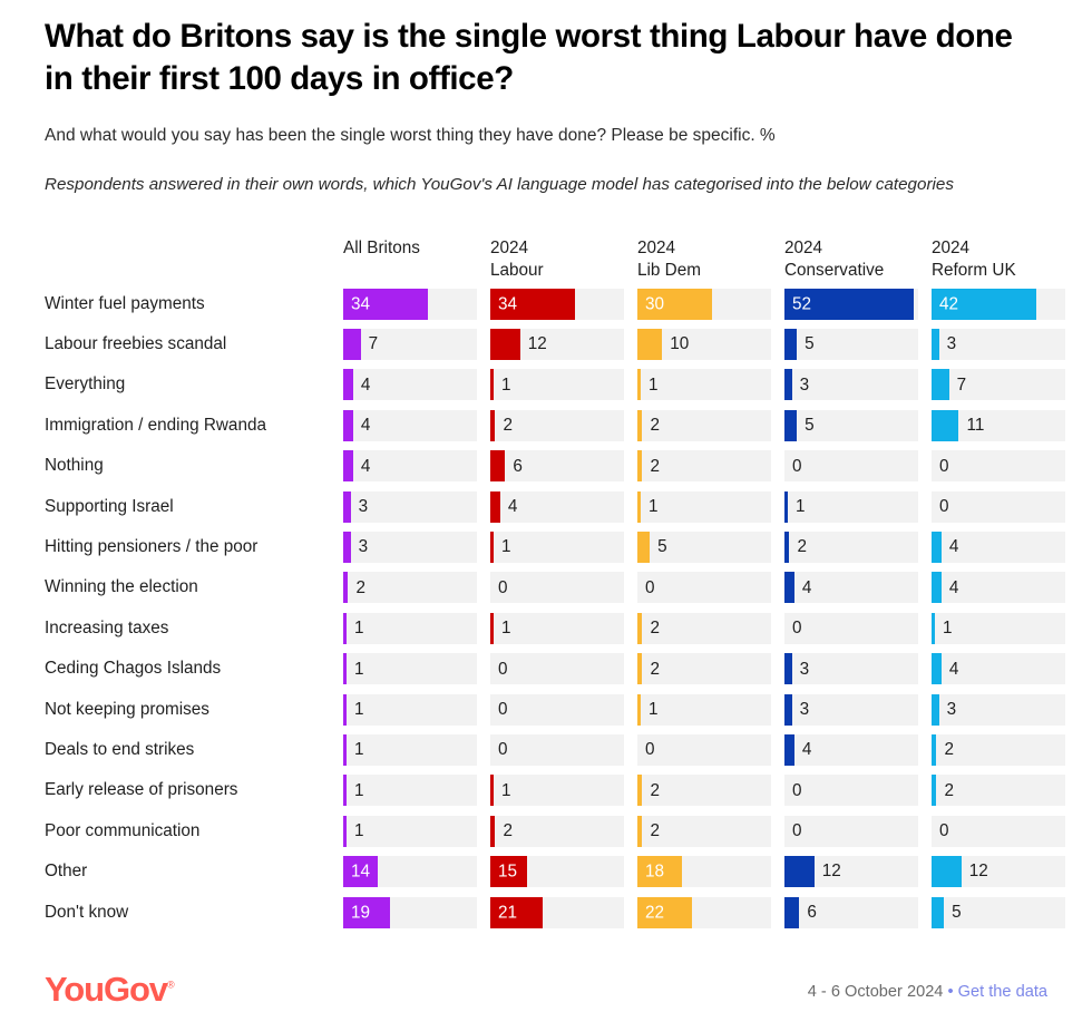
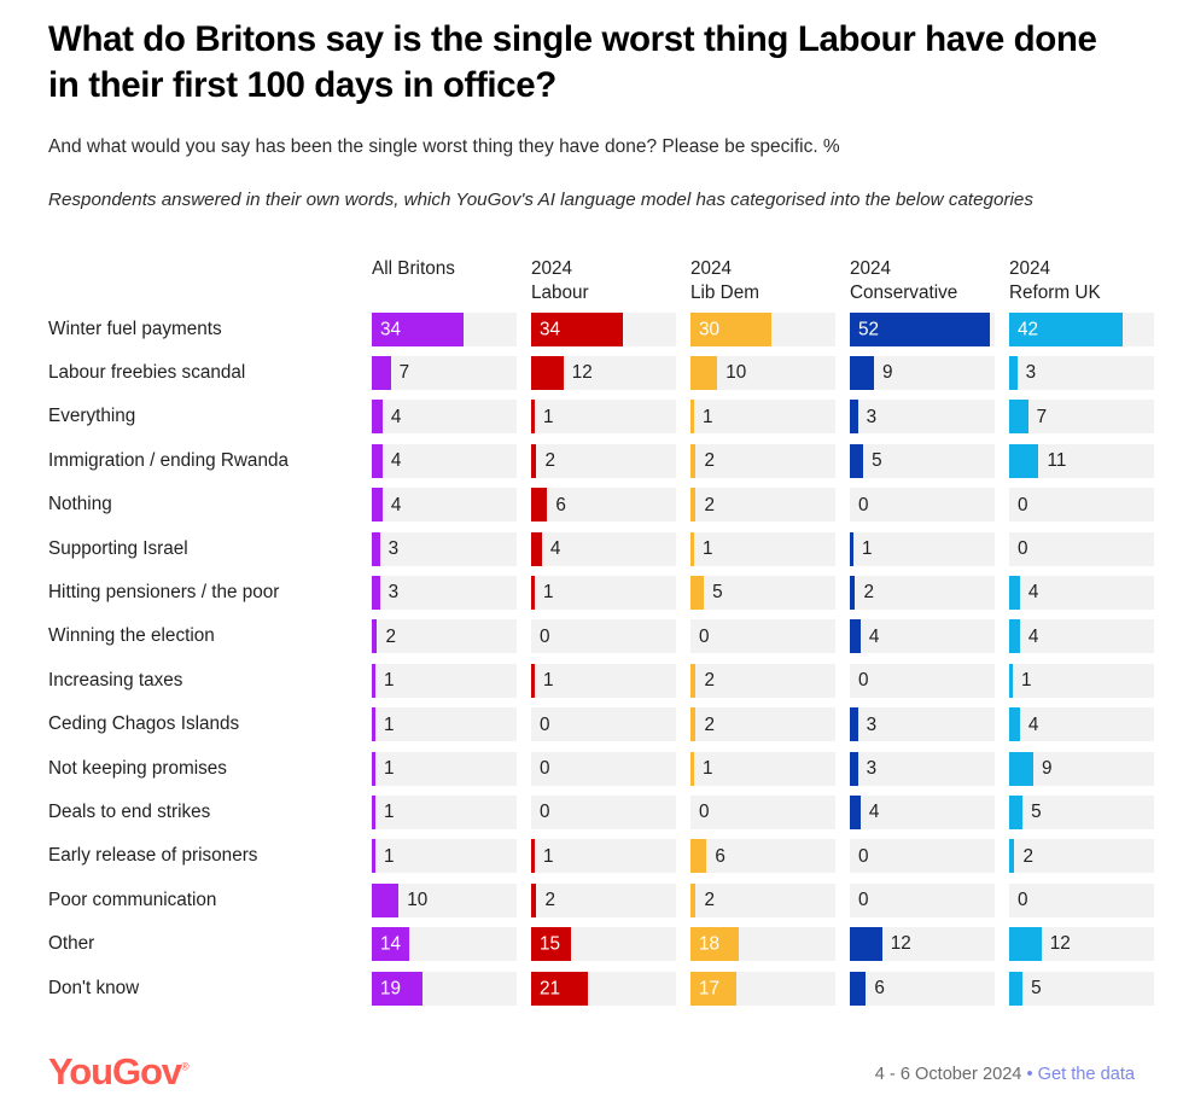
2024 Conservative/Labour freebies scandal: 5 -> 9
2024 Reform UK/Not keeping promises: 3 -> 9
2024 Reform UK/Deals to end strikes: 2 -> 5
2024 Lib Dem/Early release of prisoners: 2 -> 6
All Britons/Poor communication: 1 -> 10
2024 Lib Dem/Don't know: 22 -> 17
